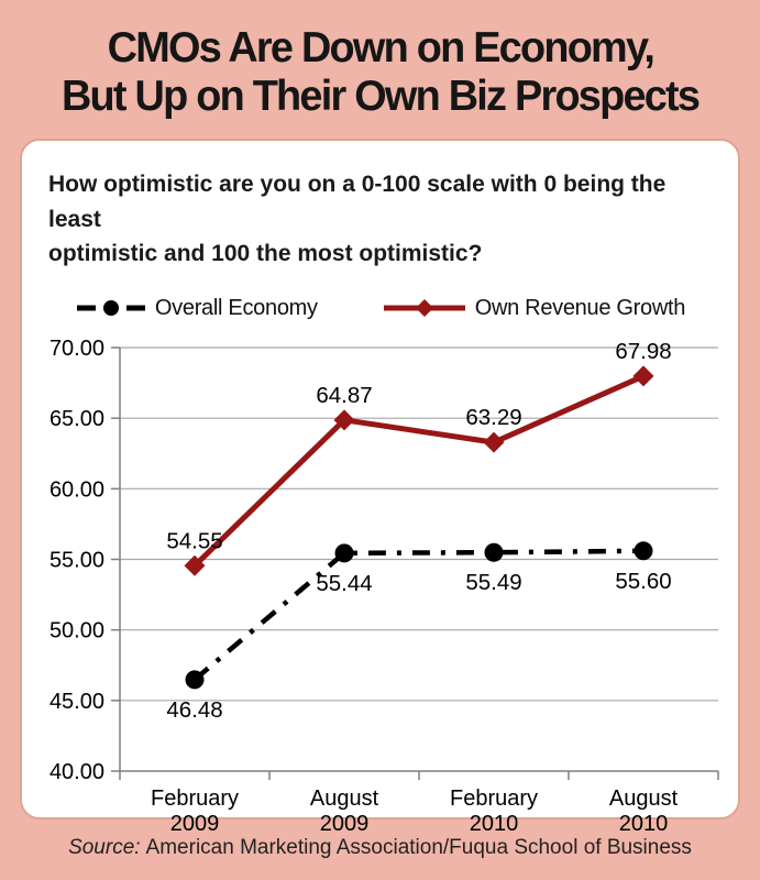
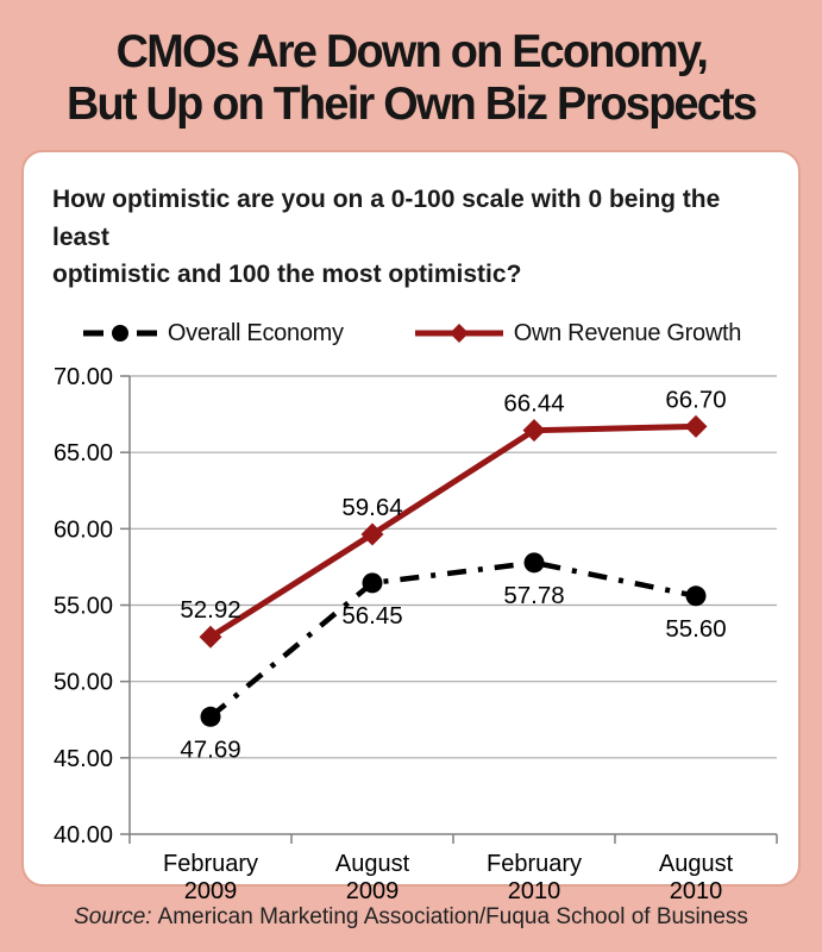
Overall Economy/February 2009: 46.48 -> 47.69
Own Revenue Growth/February 2009: 54.55 -> 52.92
Overall Economy/August 2009: 55.44 -> 56.45
Own Revenue Growth/August 2009: 64.87 -> 59.64
Overall Economy/February 2010: 55.49 -> 57.78
Own Revenue Growth/February 2010: 63.29 -> 66.44
Own Revenue Growth/August 2010: 67.98 -> 66.70
